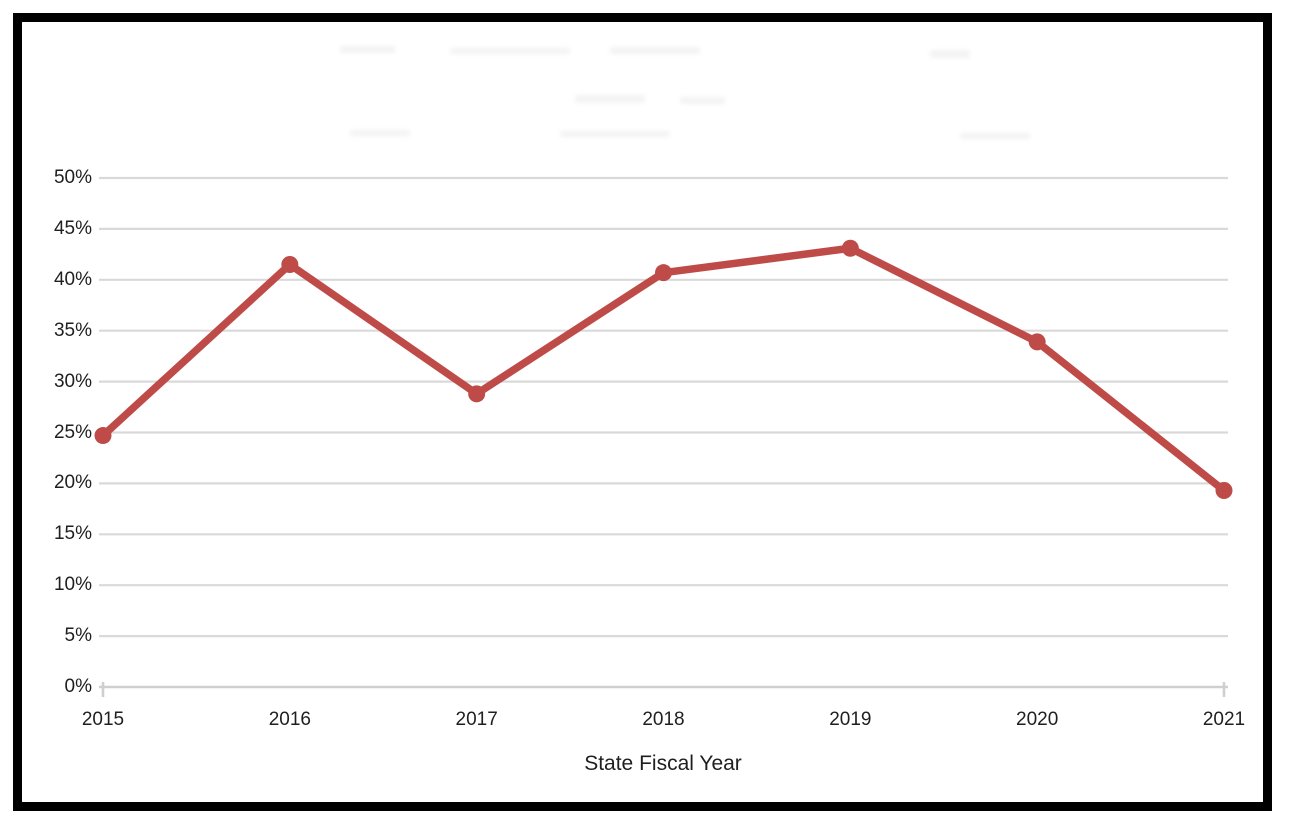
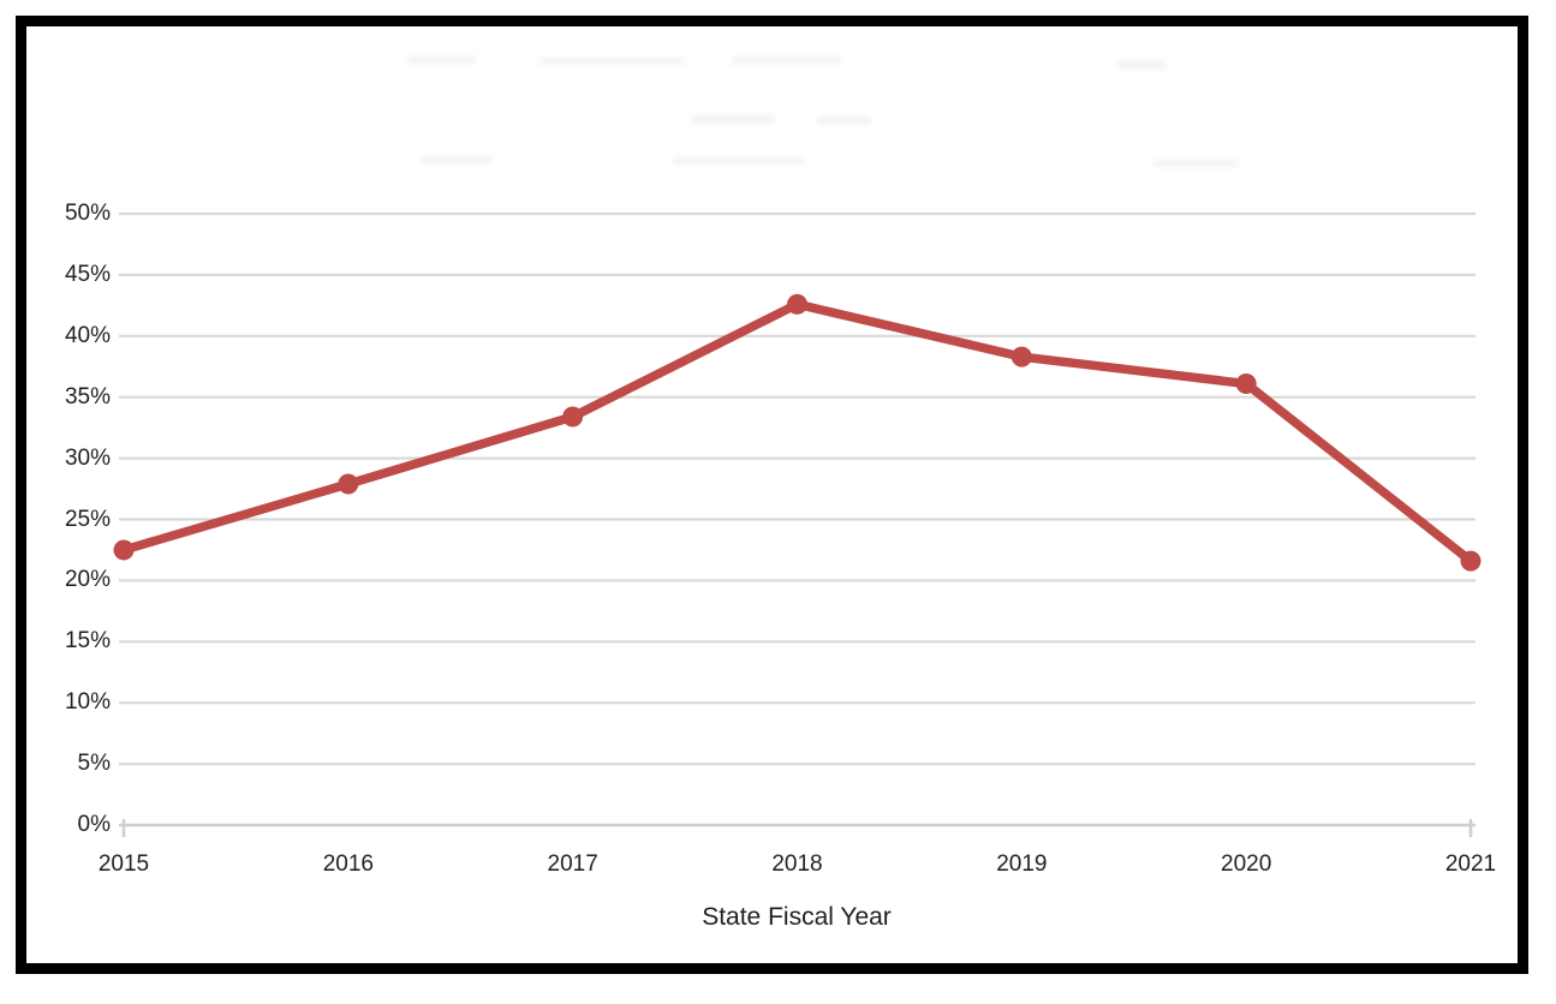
2015: 24.7% -> 22.5%
2016: 41.5% -> 27.9%
2017: 28.8% -> 33.4%
2018: 40.7% -> 42.6%
2019: 43.1% -> 38.3%
2020: 33.9% -> 36.1%
2021: 19.3% -> 21.6%
